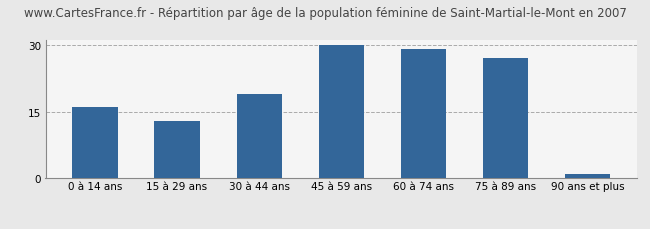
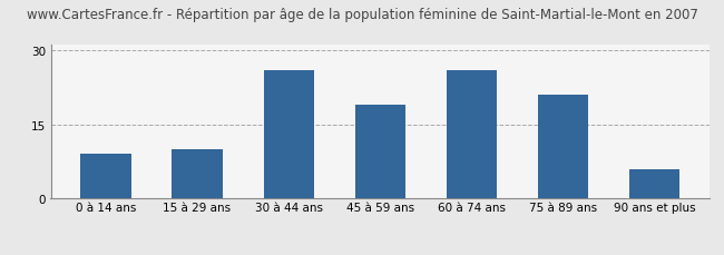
0 à 14 ans: 16 -> 9
15 à 29 ans: 13 -> 10
30 à 44 ans: 19 -> 26
45 à 59 ans: 30 -> 19
60 à 74 ans: 29 -> 26
75 à 89 ans: 27 -> 21
90 ans et plus: 1 -> 6
